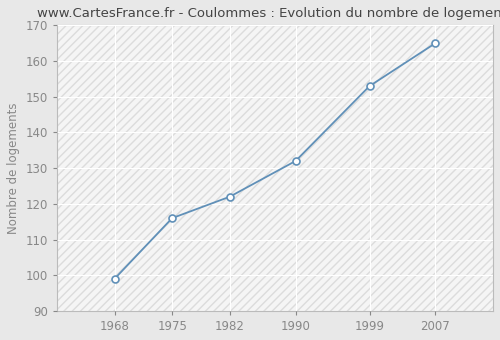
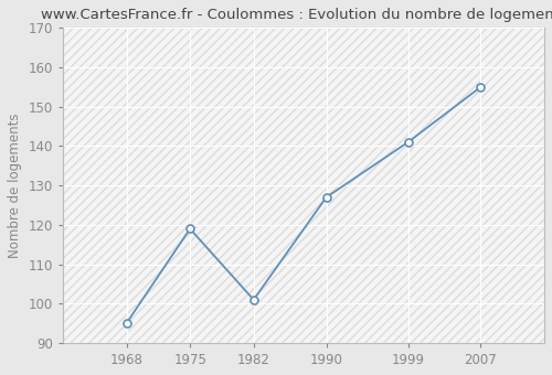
1968: 99 -> 95
1975: 116 -> 119
1982: 122 -> 101
1990: 132 -> 127
1999: 153 -> 141
2007: 165 -> 155
